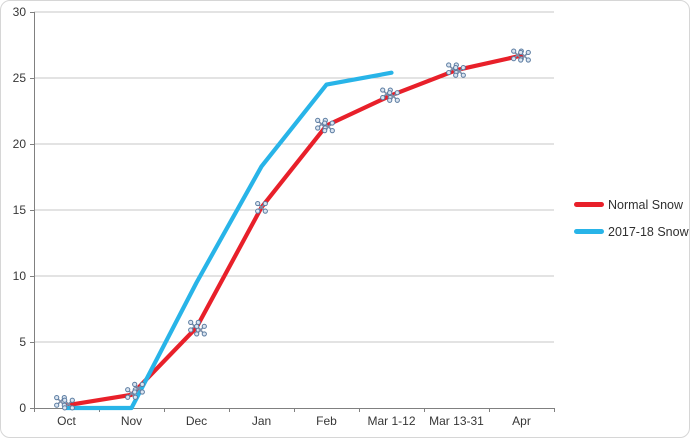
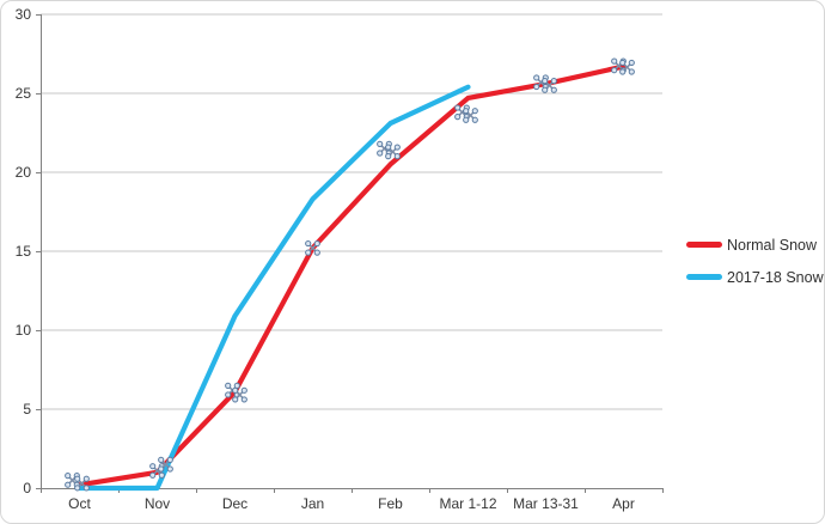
2017-18 Snow/Dec: 9.5 -> 10.9
Normal Snow/Feb: 21.4 -> 20.5
2017-18 Snow/Feb: 24.5 -> 23.1
Normal Snow/Mar 1-12: 23.7 -> 24.7
